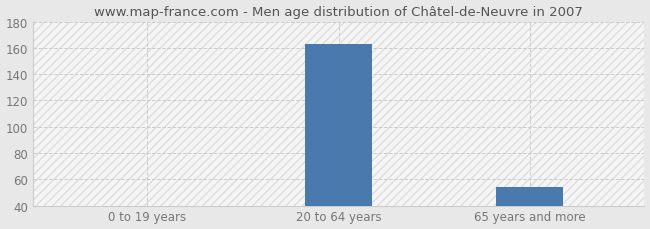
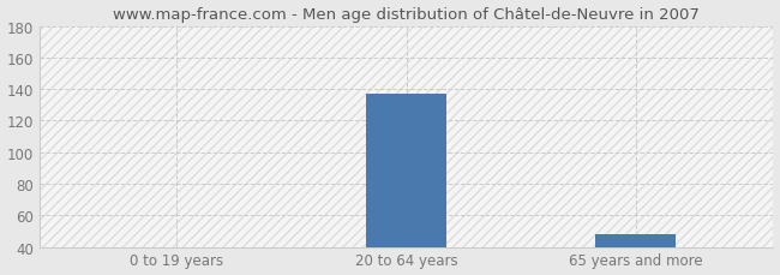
20 to 64 years: 163 -> 137
65 years and more: 54 -> 48
